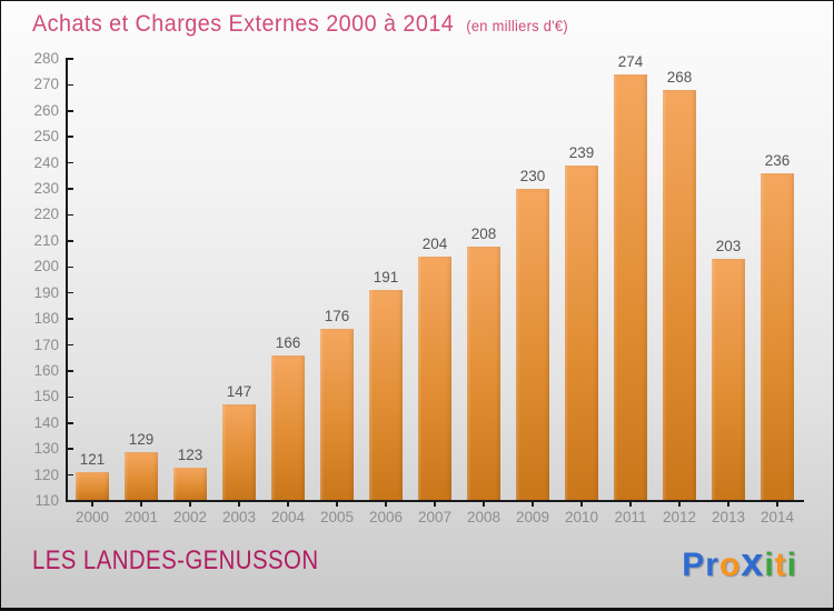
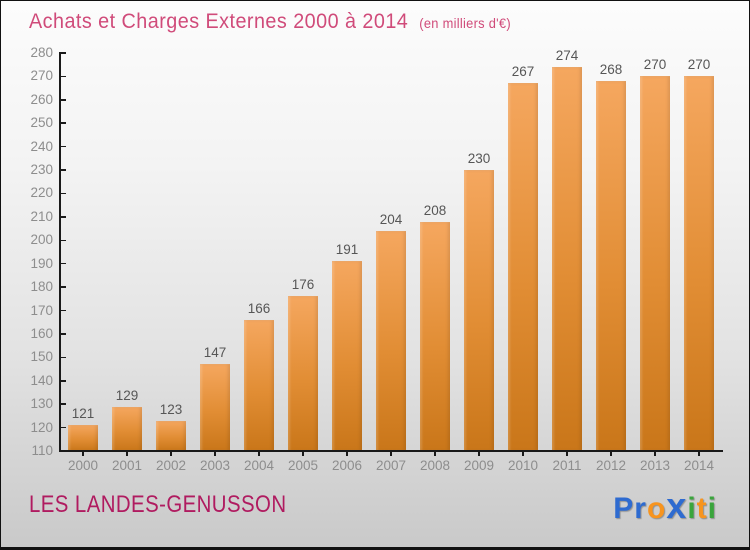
2010: 239 -> 267
2013: 203 -> 270
2014: 236 -> 270
